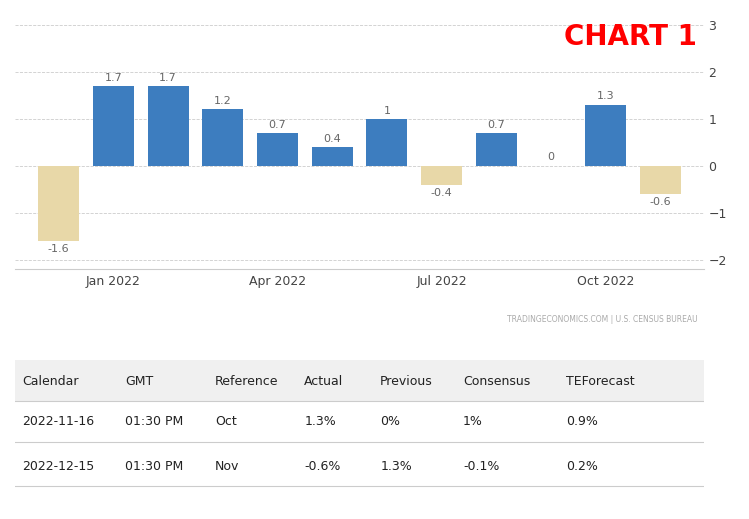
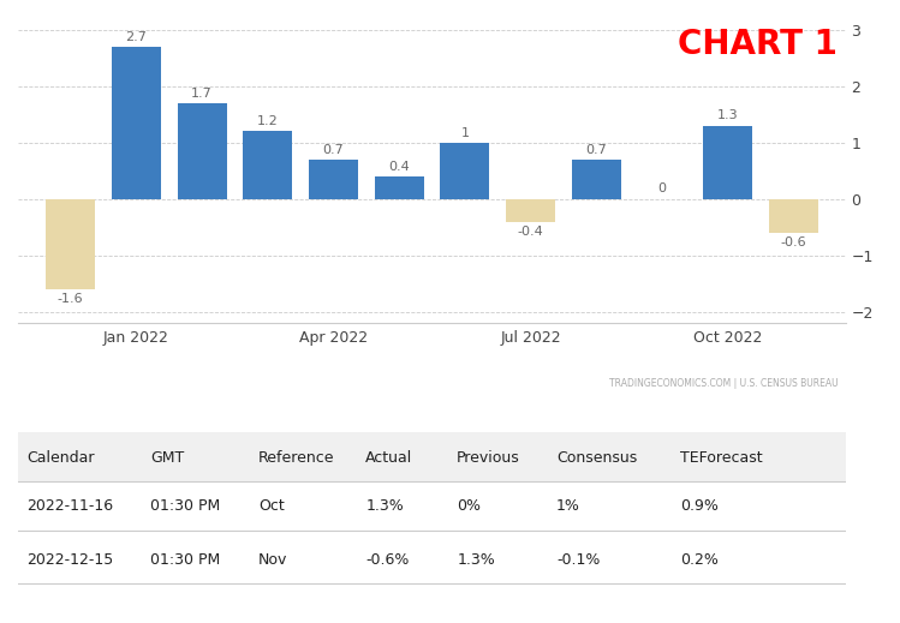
Jan 2022: 1.7 -> 2.7
